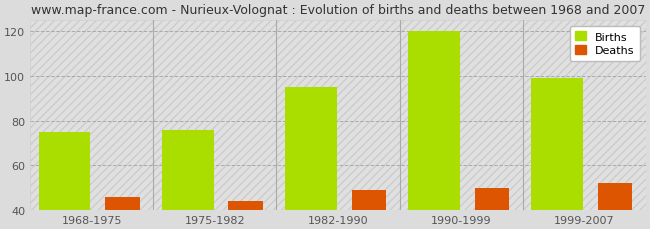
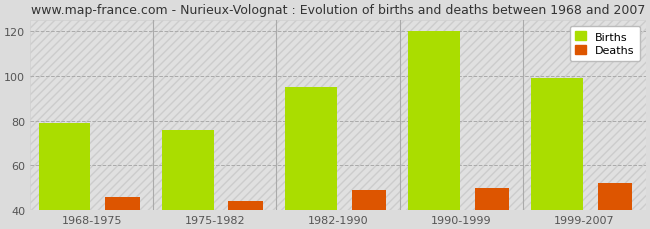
Births/1968-1975: 75 -> 79
